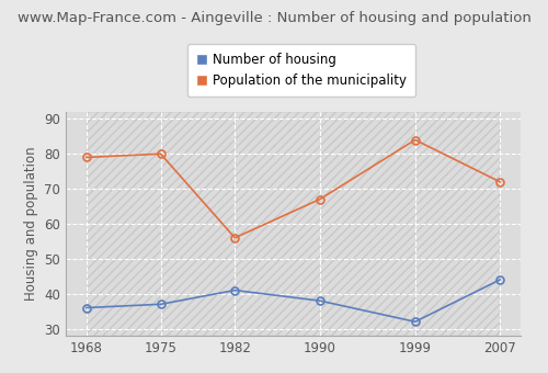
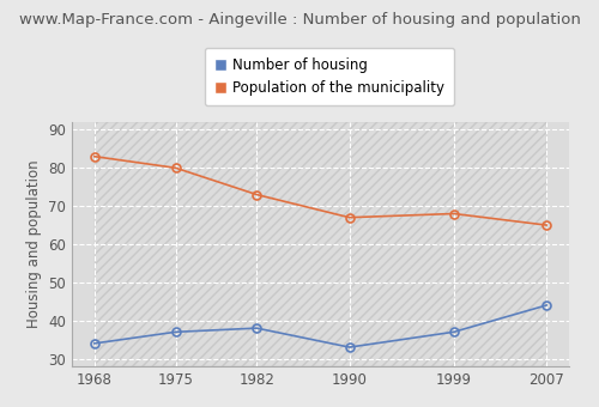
Number of housing/1968: 36 -> 34
Population of the municipality/1968: 79 -> 83
Number of housing/1982: 41 -> 38
Population of the municipality/1982: 56 -> 73
Number of housing/1990: 38 -> 33
Number of housing/1999: 32 -> 37
Population of the municipality/1999: 84 -> 68
Population of the municipality/2007: 72 -> 65
